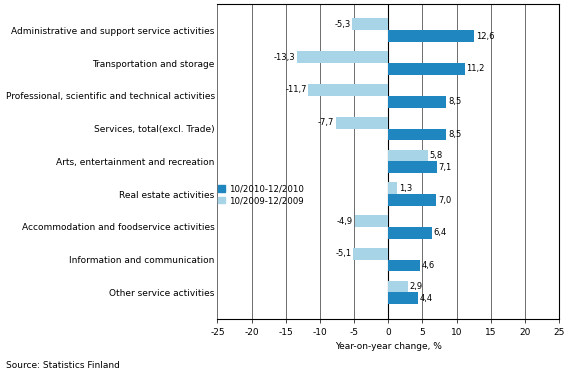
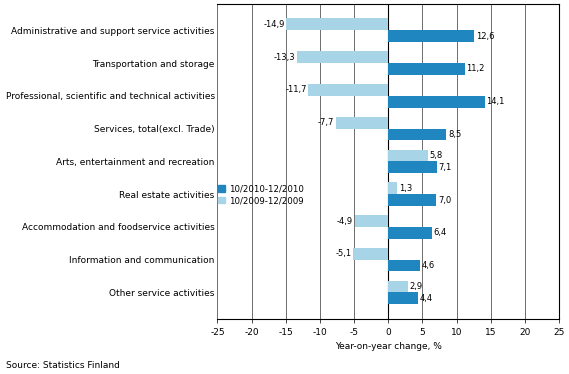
10/2009-12/2009/Administrative and support service activities: -5,3 -> -14,9
10/2010-12/2010/Professional, scientific and technical activities: 8,5 -> 14,1
